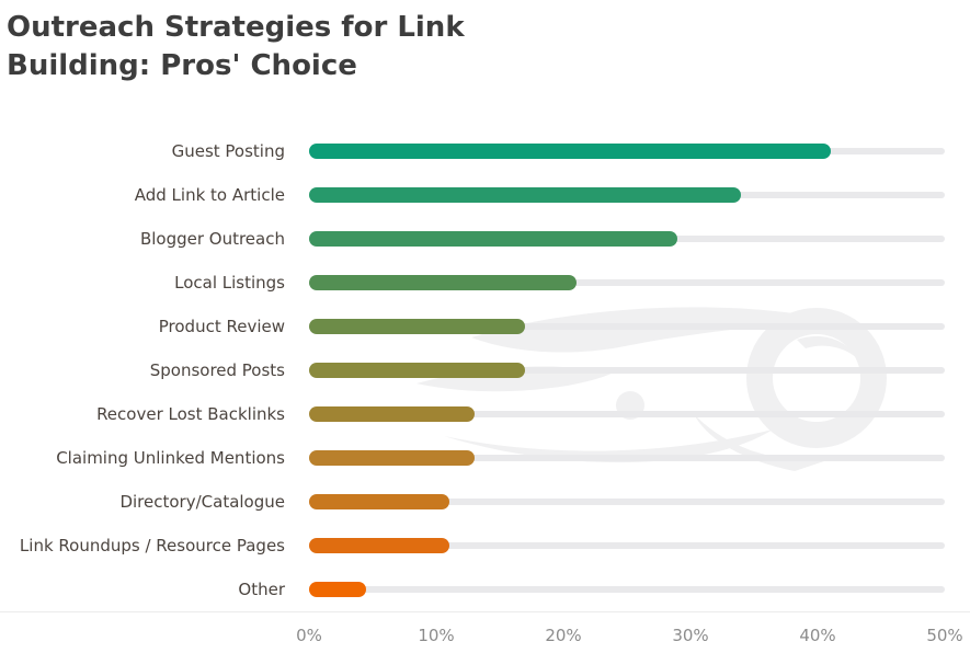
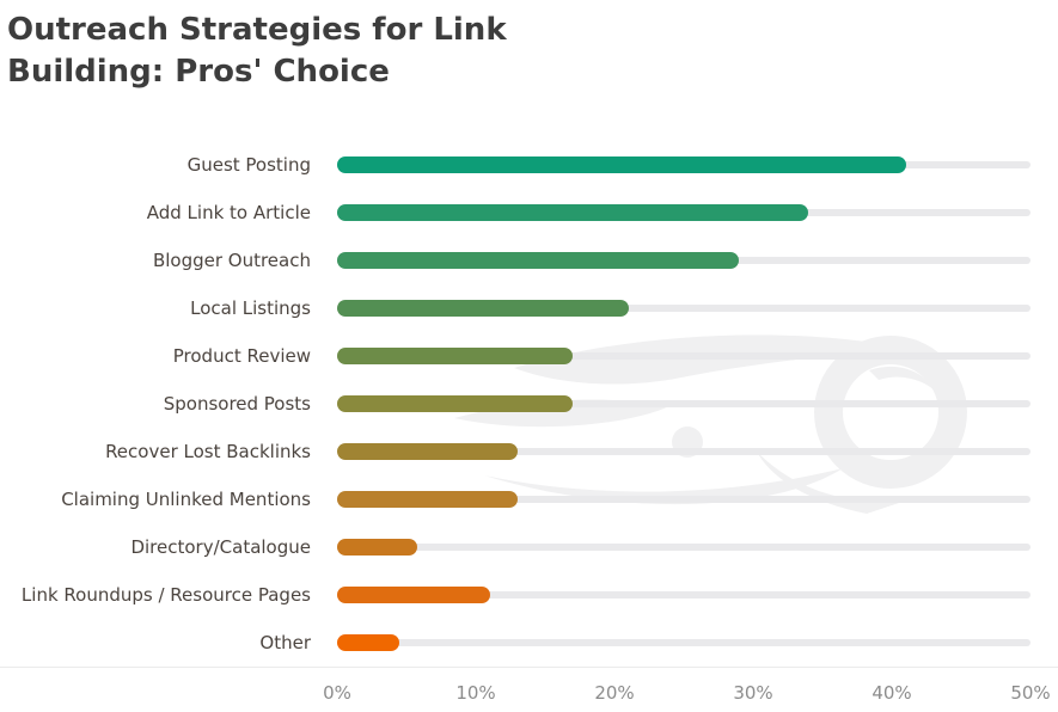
Directory/Catalogue: 11.0% -> 5.8%
